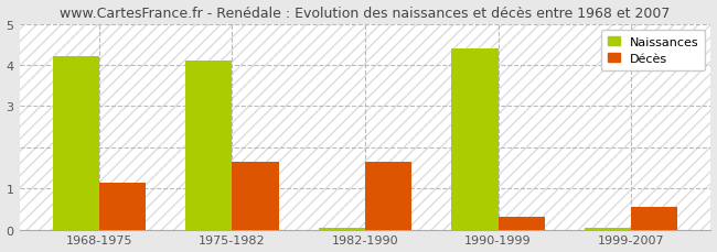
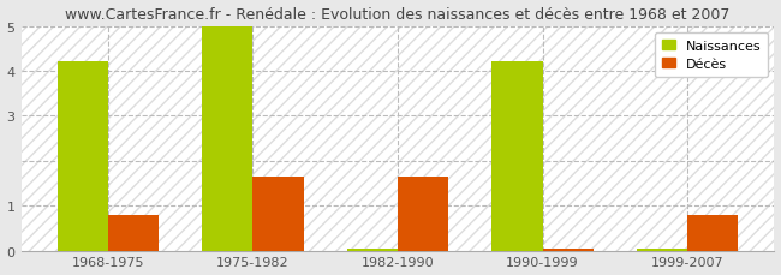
Décès/1968-1975: 1.15 -> 0.80
Naissances/1975-1982: 4.10 -> 5.00
Naissances/1990-1999: 4.40 -> 4.20
Décès/1990-1999: 0.30 -> 0.05
Décès/1999-2007: 0.55 -> 0.80
